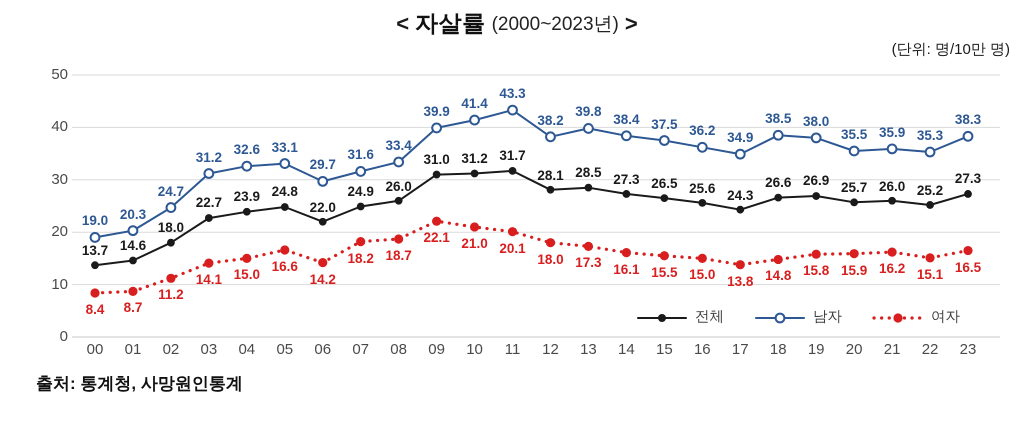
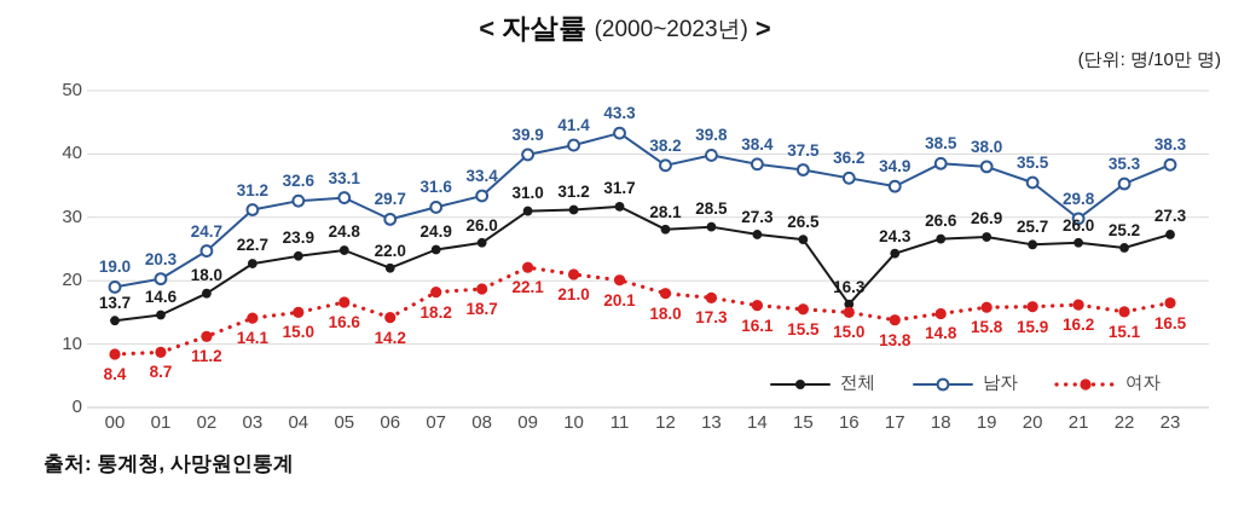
전체/16: 25.6 -> 16.3
남자/21: 35.9 -> 29.8
